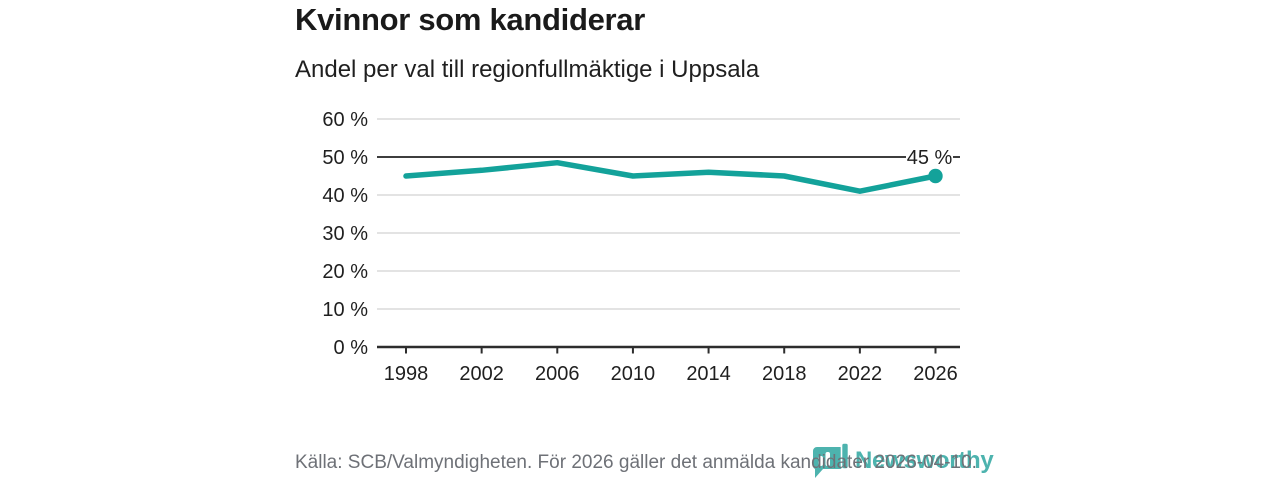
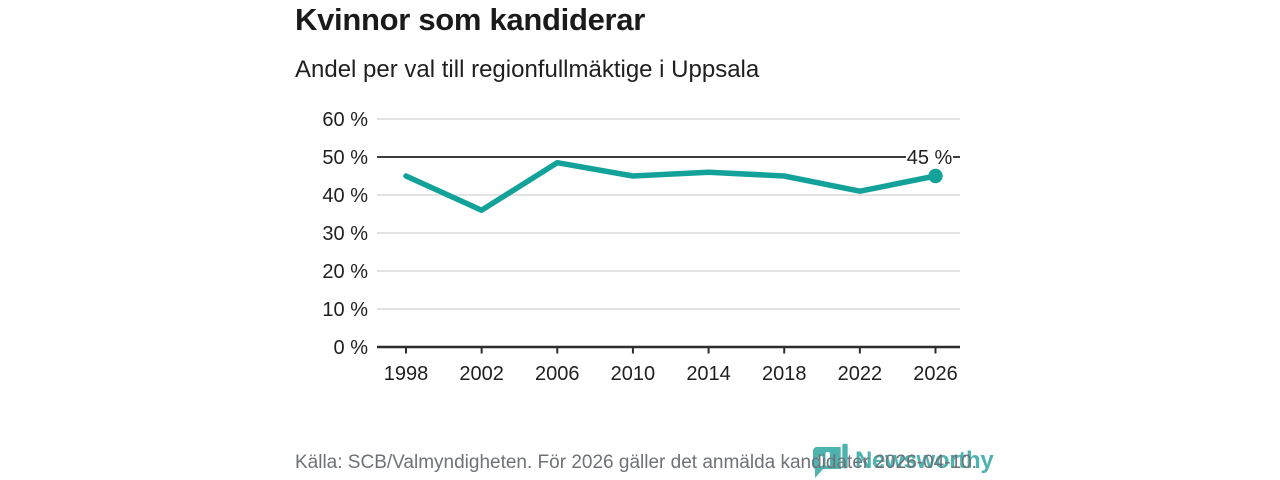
2002: 46% -> 36%
